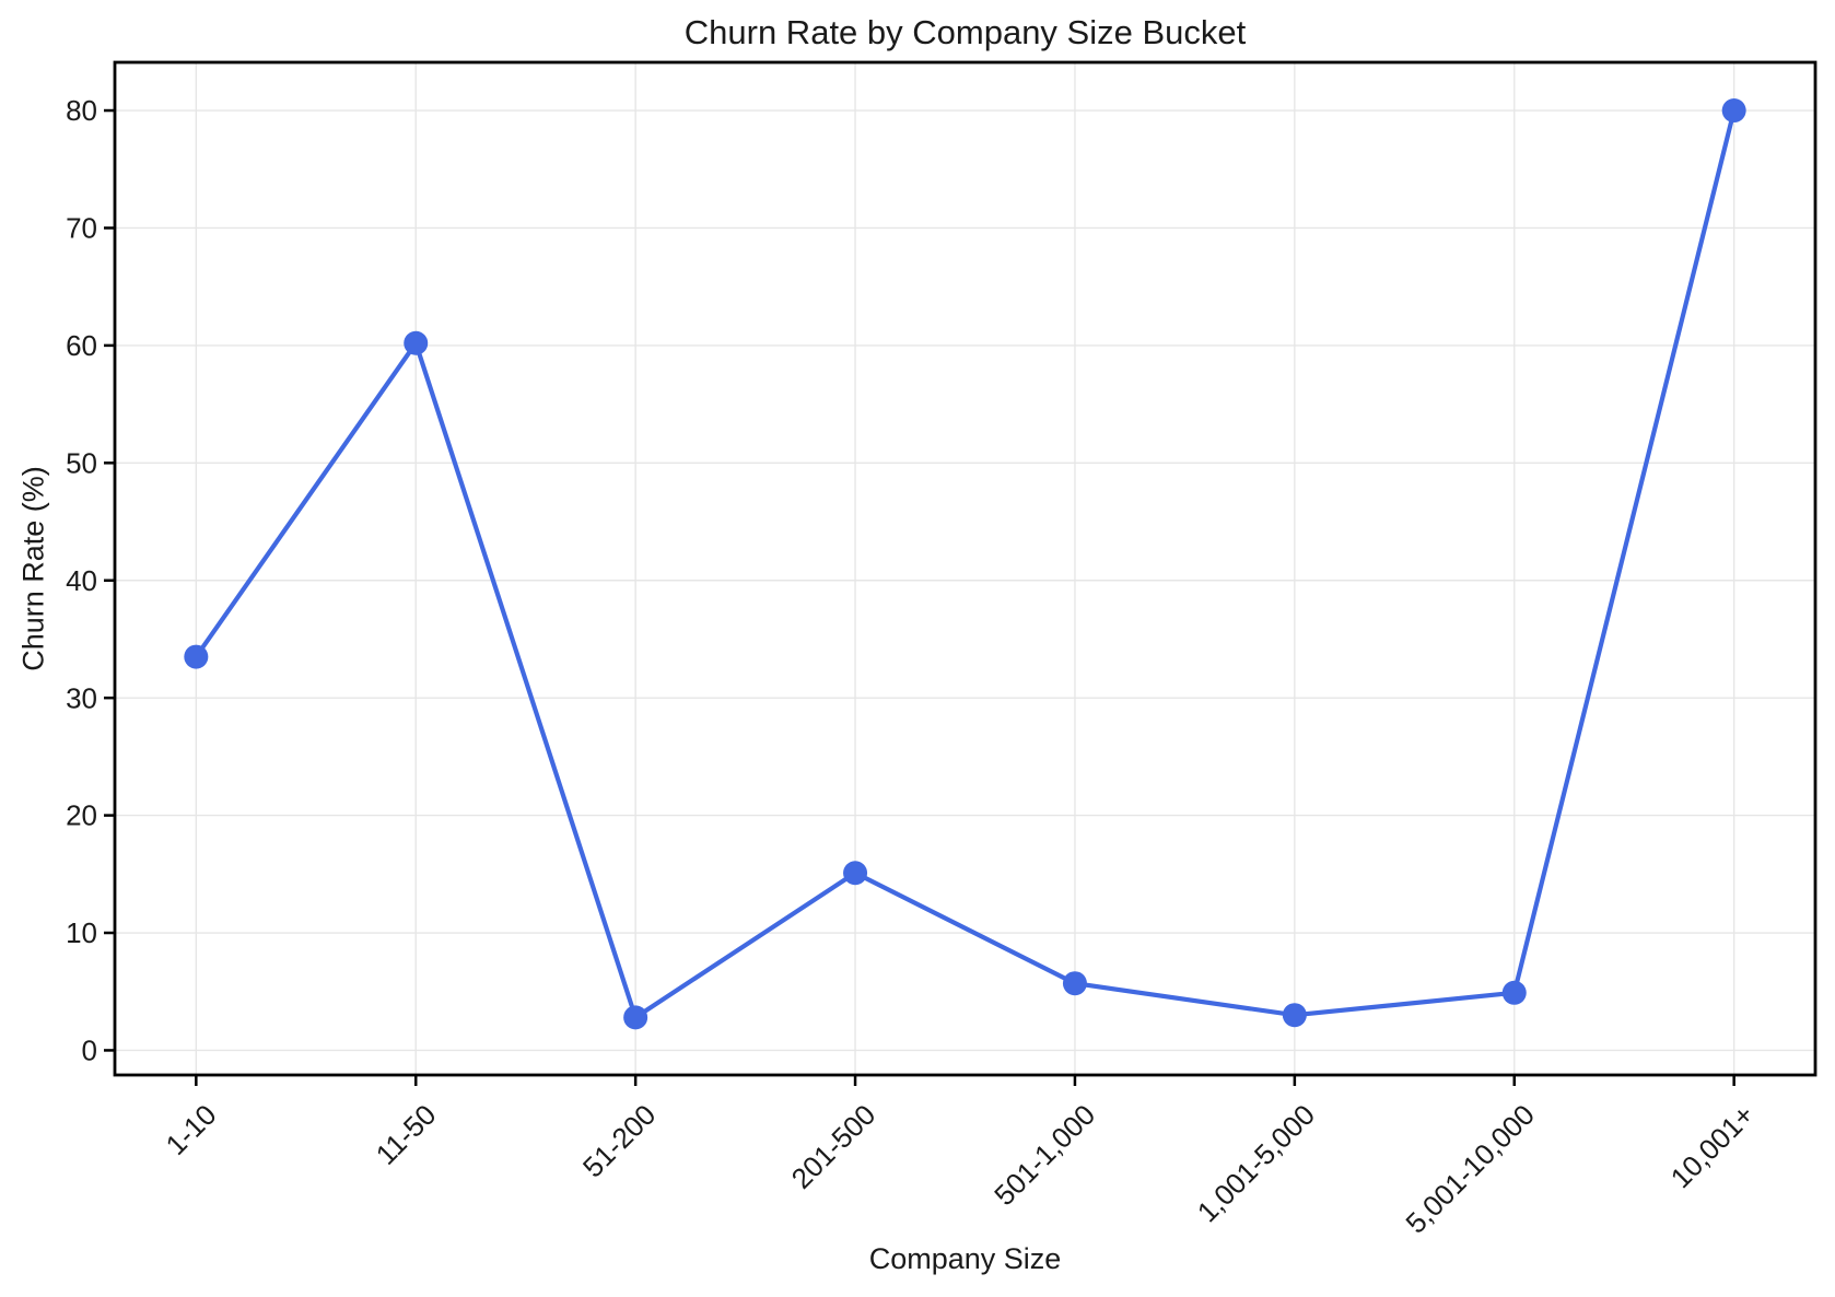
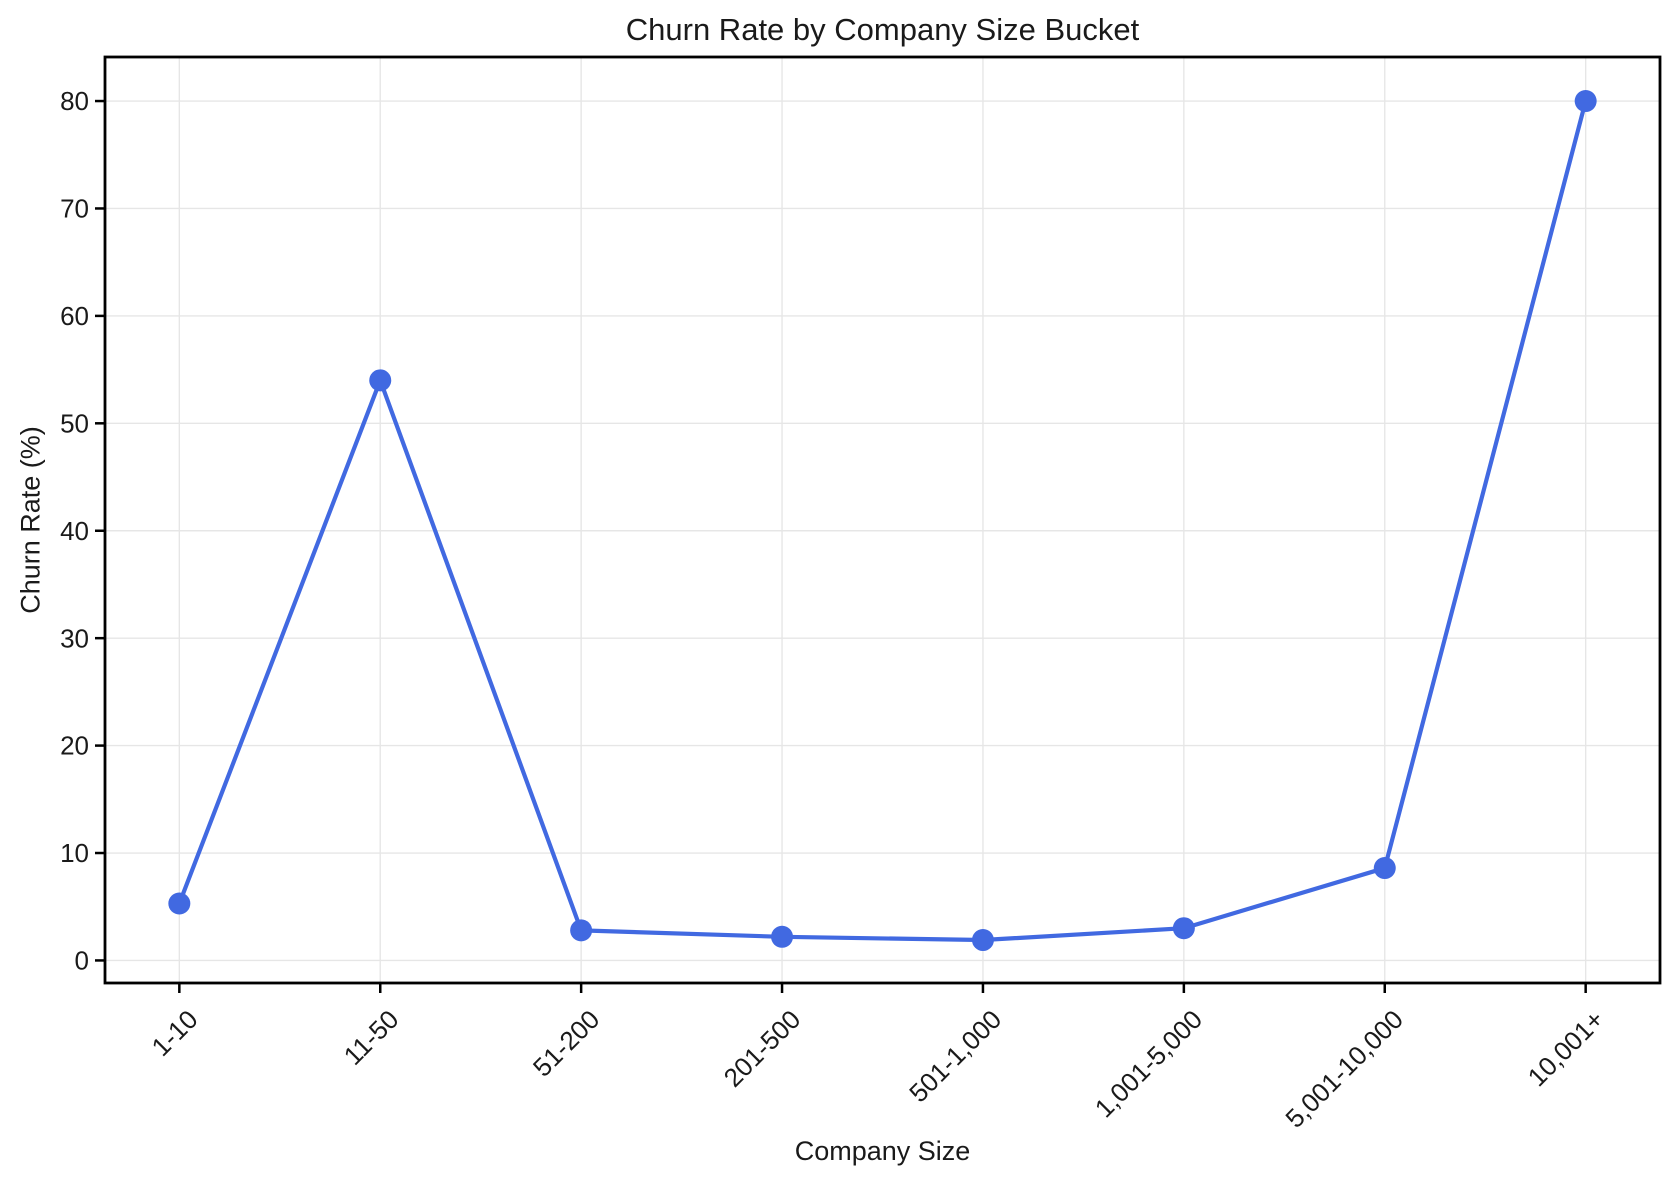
1-10: 33.5 -> 5.3
11-50: 60.2 -> 54.0
201-500: 15.1 -> 2.2
501-1,000: 5.7 -> 1.9
5,001-10,000: 4.9 -> 8.6
